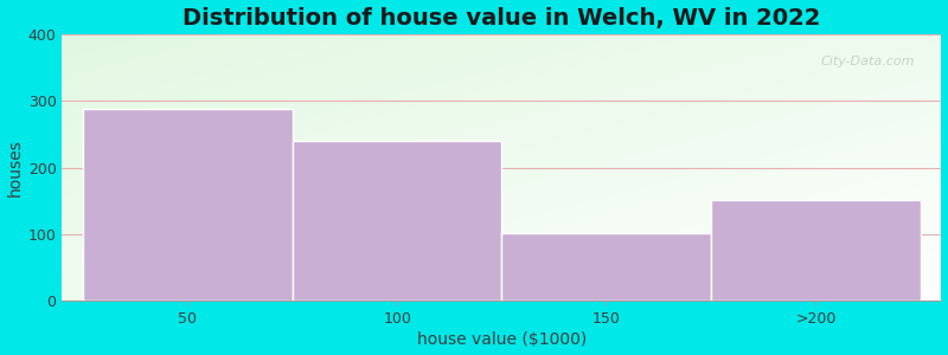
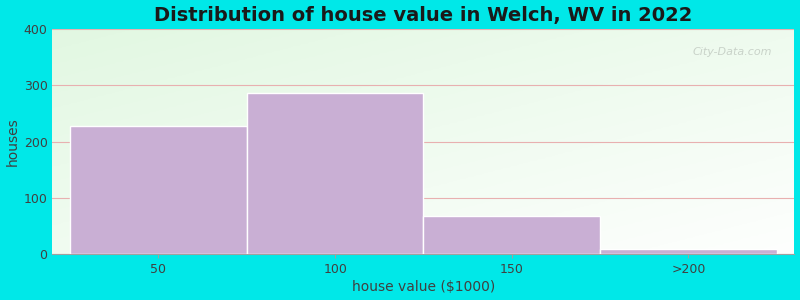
50: 288 -> 228
100: 240 -> 287
150: 102 -> 68
>200: 152 -> 10
